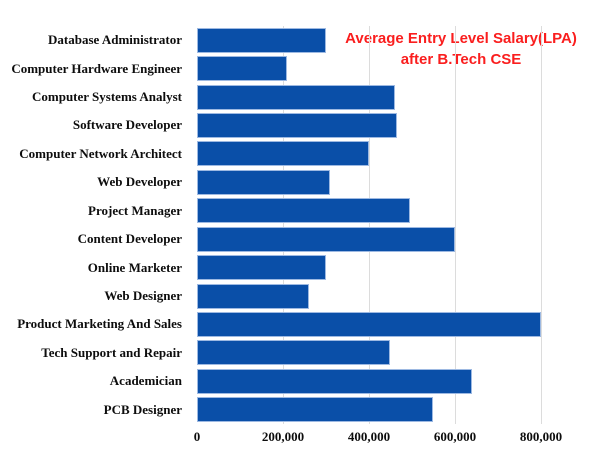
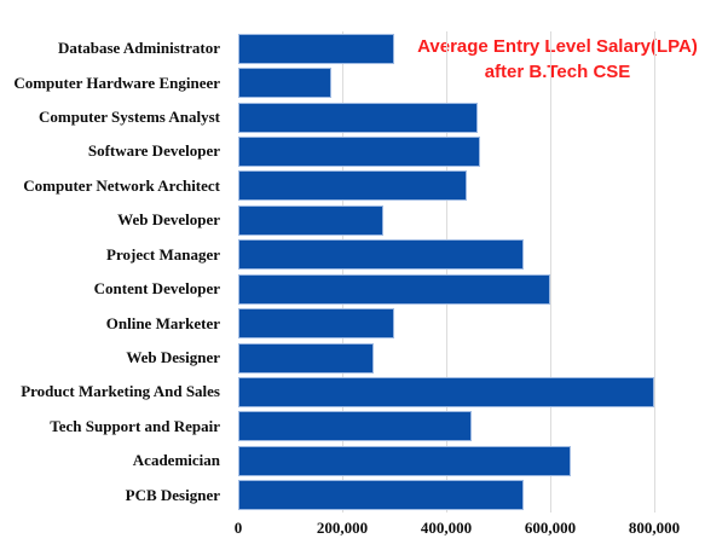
Computer Hardware Engineer: 210000 -> 180000
Computer Network Architect: 400000 -> 440000
Web Developer: 310000 -> 280000
Project Manager: 500000 -> 550000
